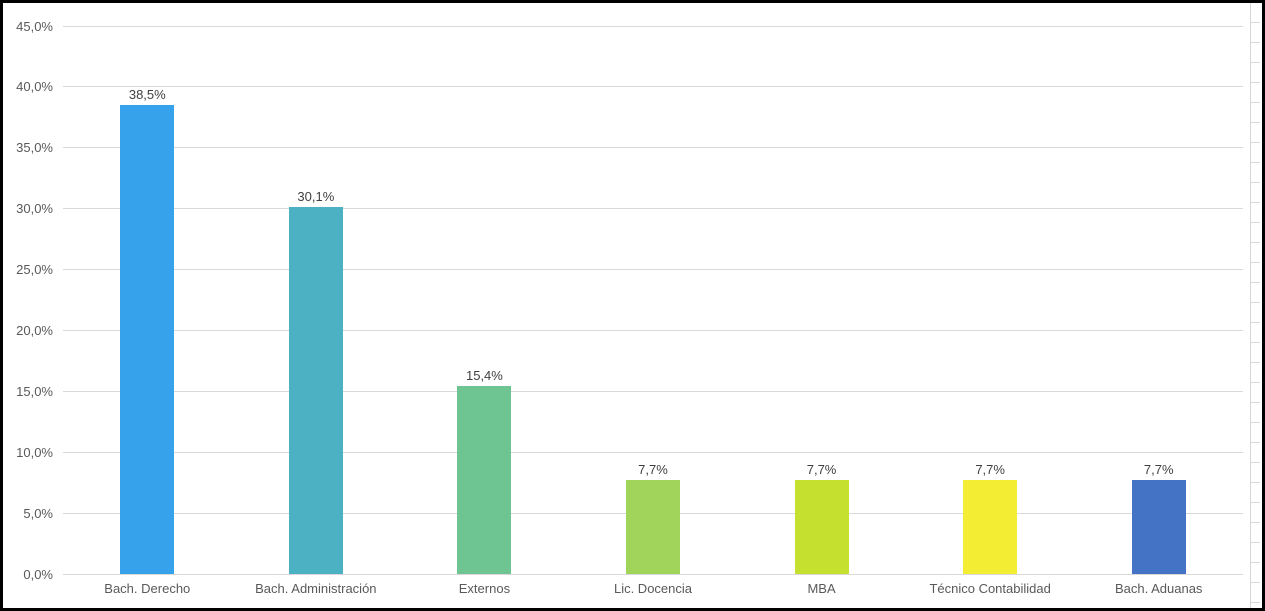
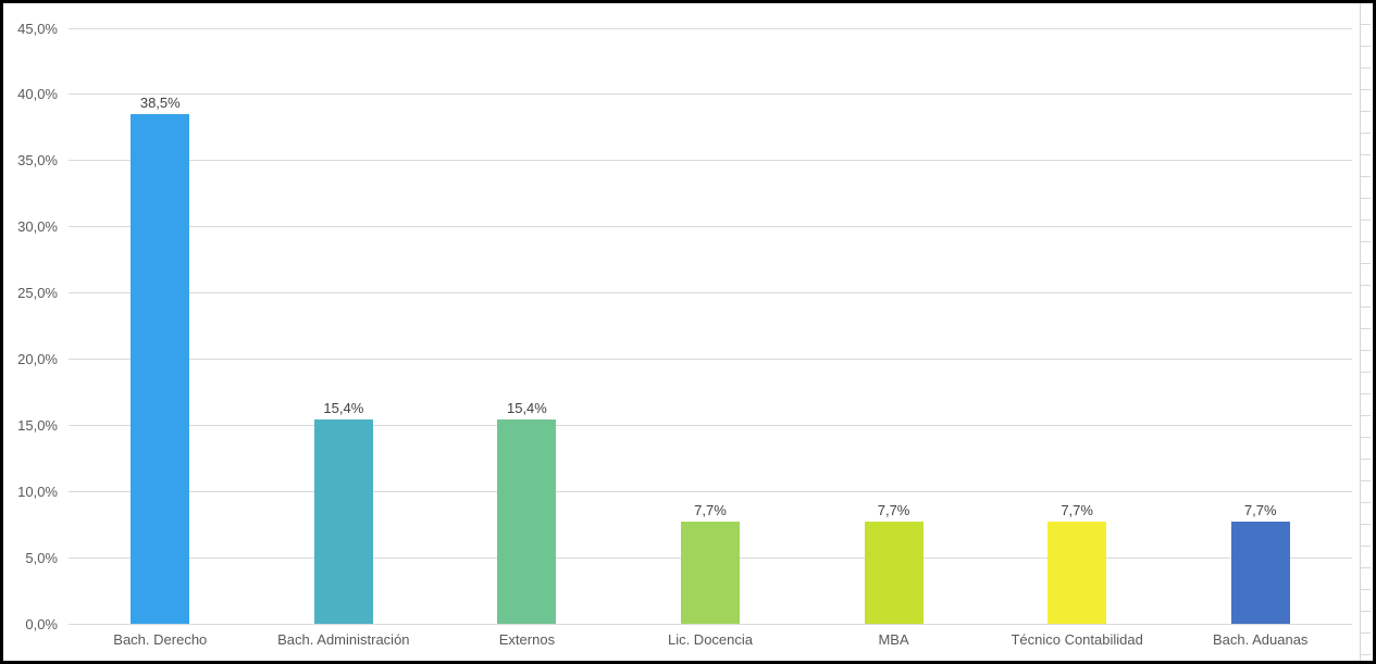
Bach. Administración: 30,1% -> 15,4%
